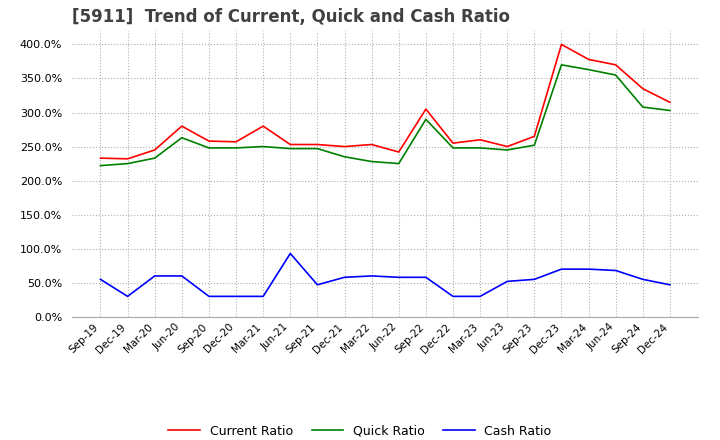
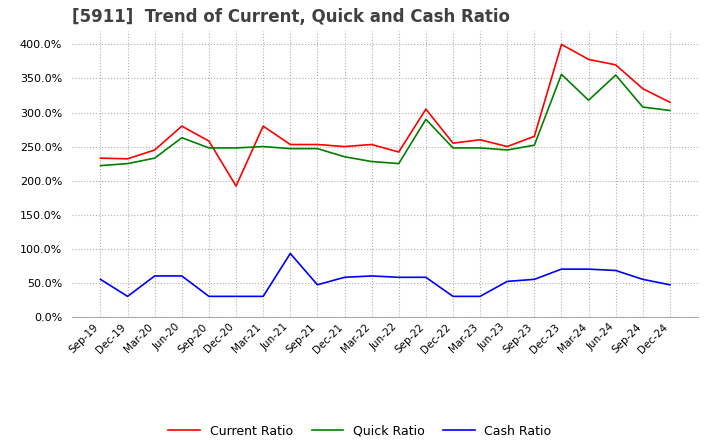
Current Ratio/Dec-20: 257% -> 192%
Quick Ratio/Dec-23: 370% -> 356%
Quick Ratio/Mar-24: 363% -> 318%
